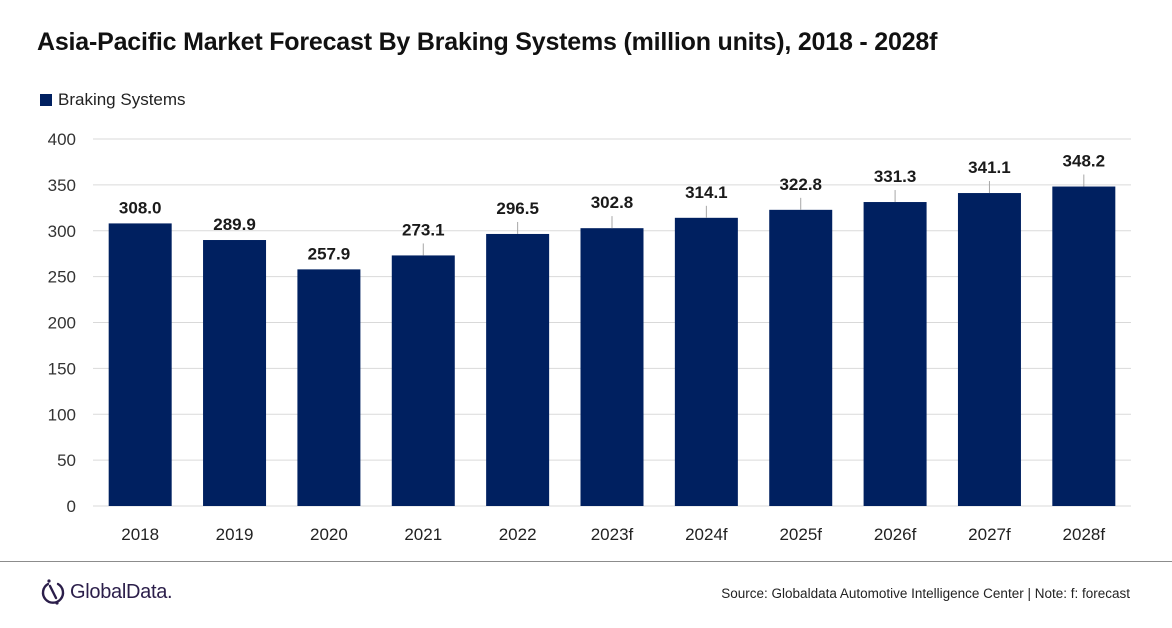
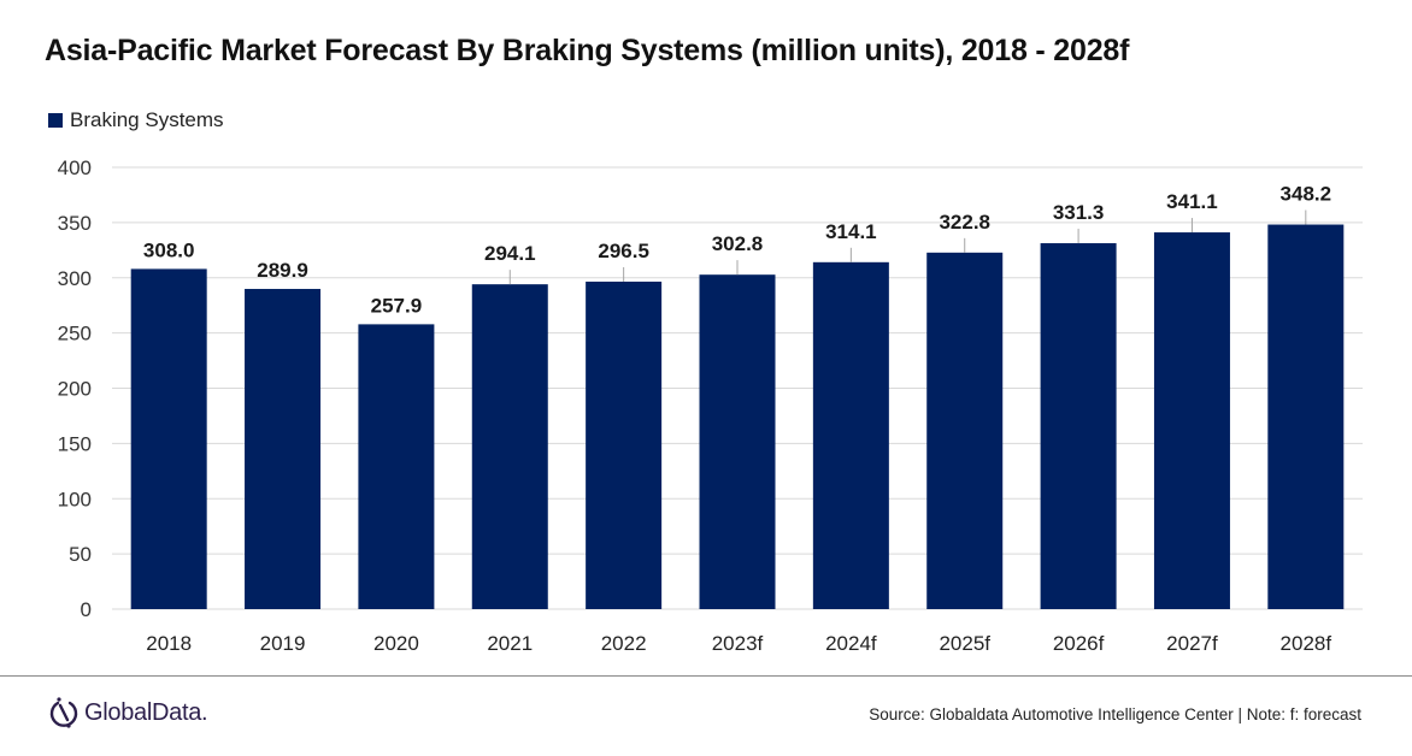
2021: 273.1 -> 294.1
